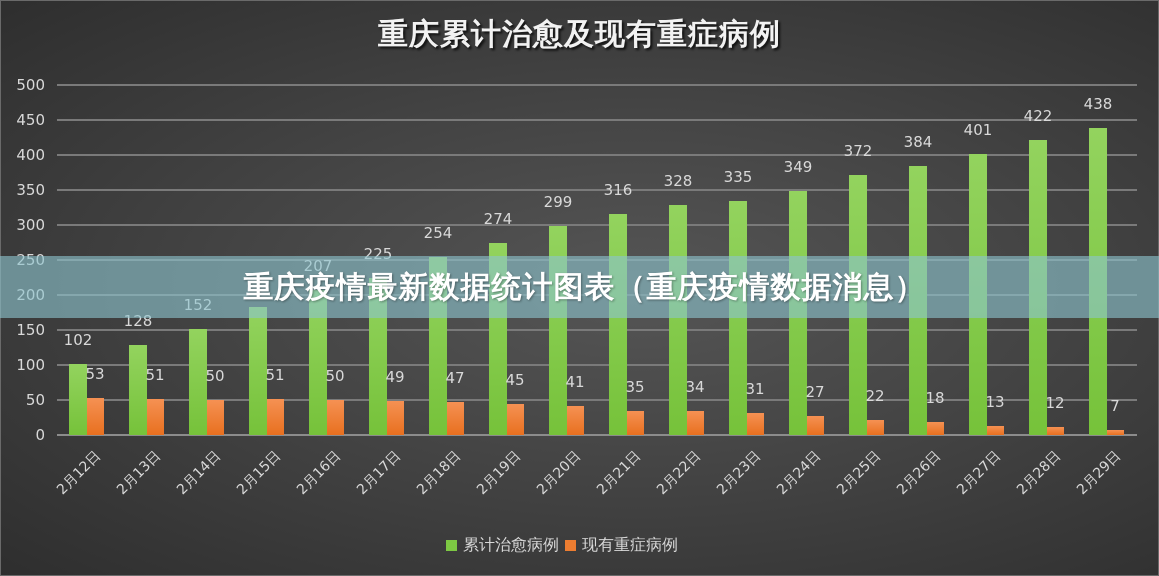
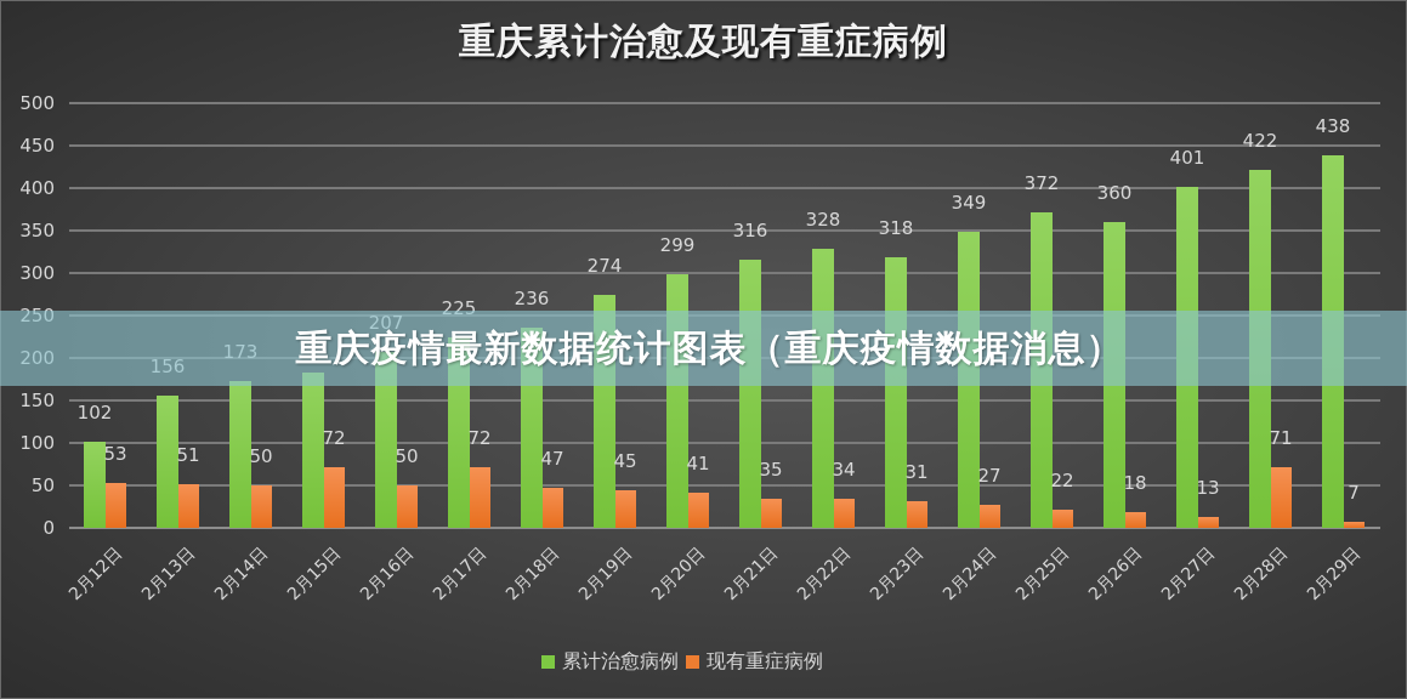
累计治愈病例/2月13日: 128 -> 156
累计治愈病例/2月14日: 152 -> 173
现有重症病例/2月15日: 51 -> 72
现有重症病例/2月17日: 49 -> 72
累计治愈病例/2月18日: 254 -> 236
累计治愈病例/2月23日: 335 -> 318
累计治愈病例/2月26日: 384 -> 360
现有重症病例/2月28日: 12 -> 71
